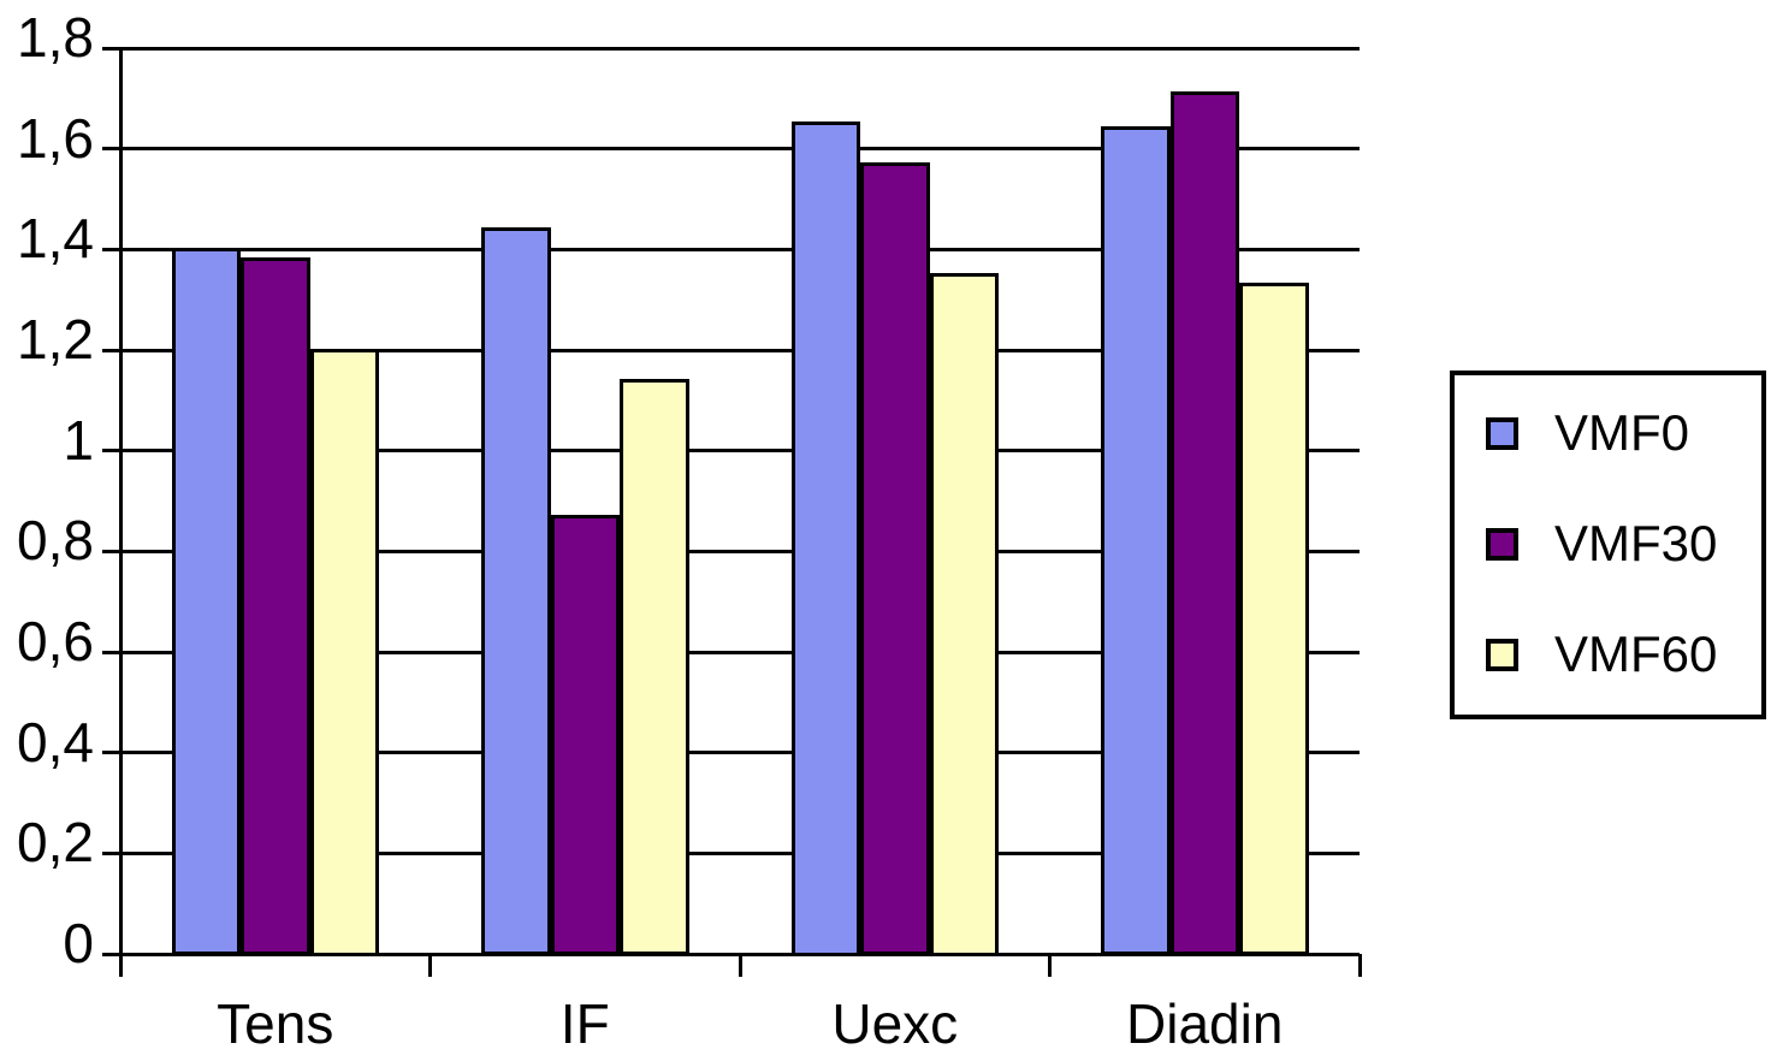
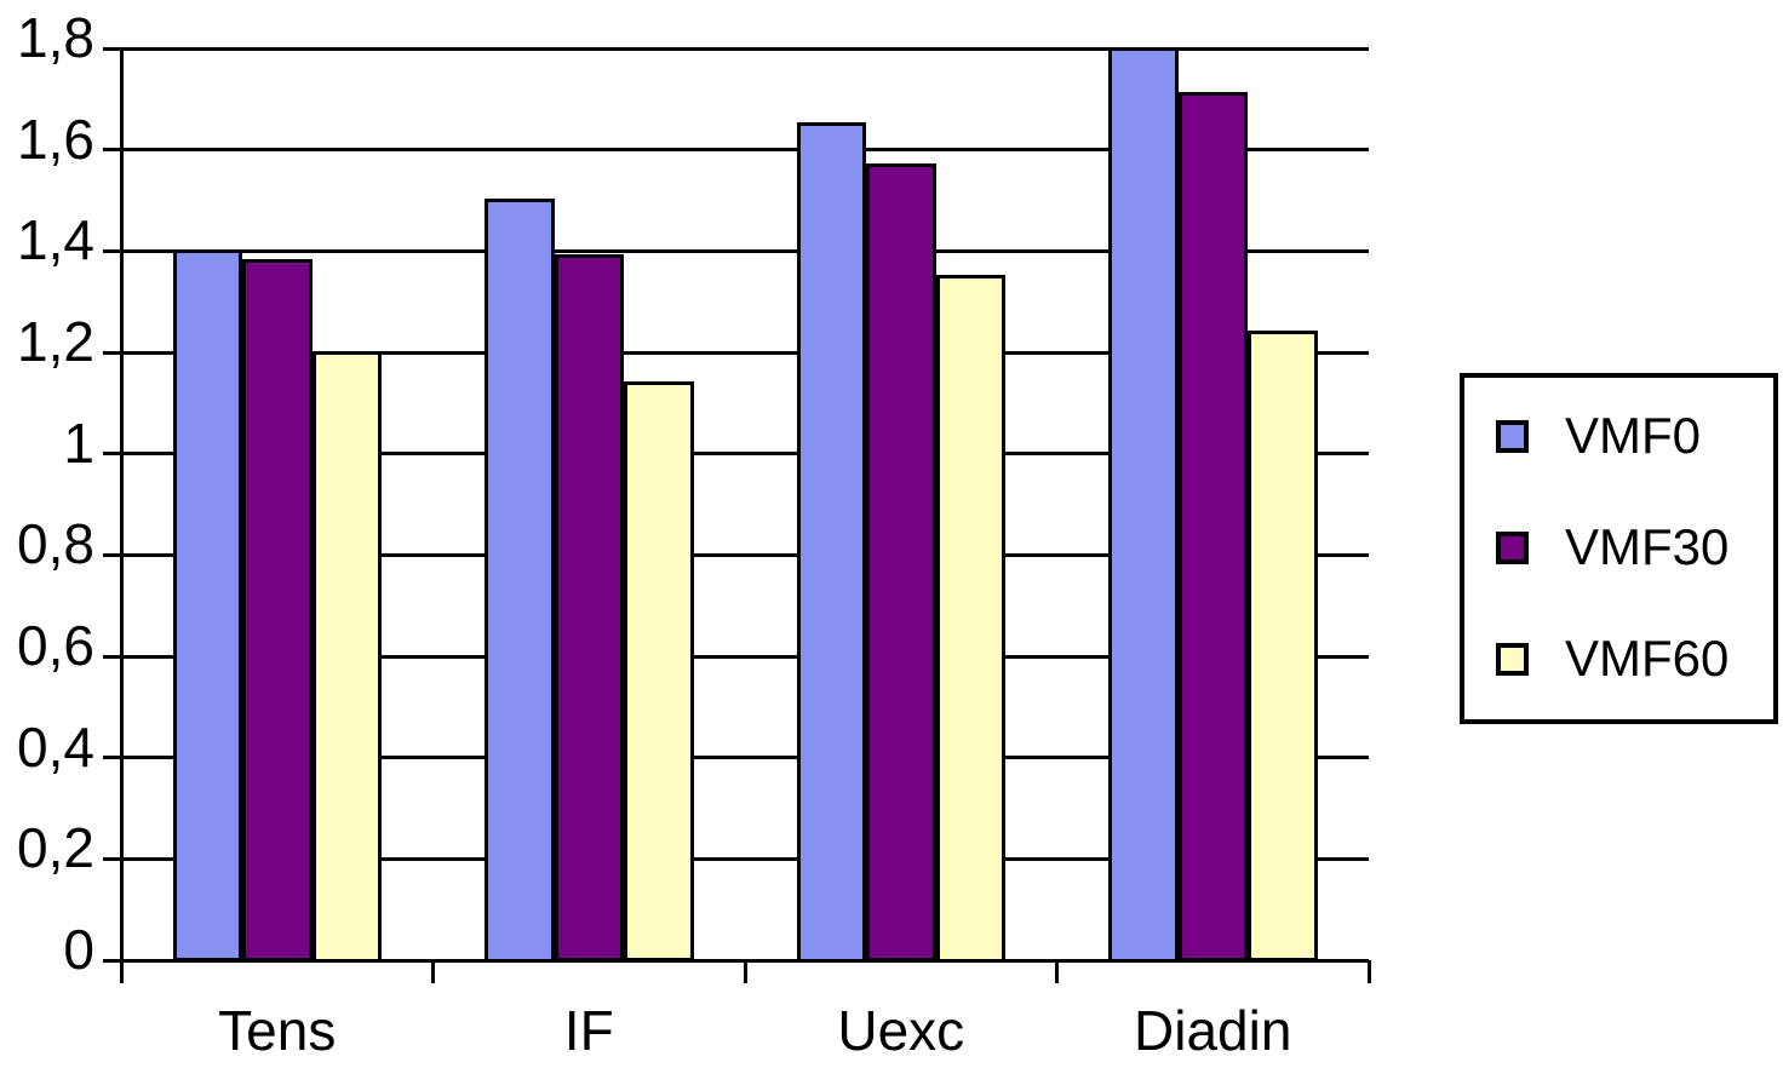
VMF0/IF: 1,44 -> 1,50
VMF30/IF: 0,87 -> 1,39
VMF0/Diadin: 1,64 -> 1,80
VMF60/Diadin: 1,33 -> 1,24
